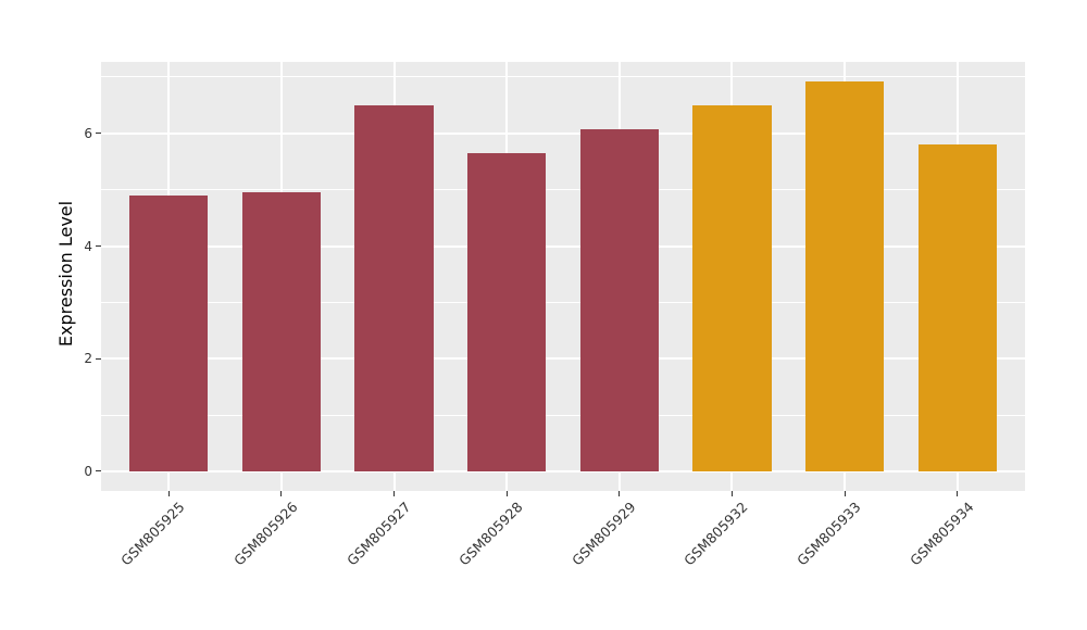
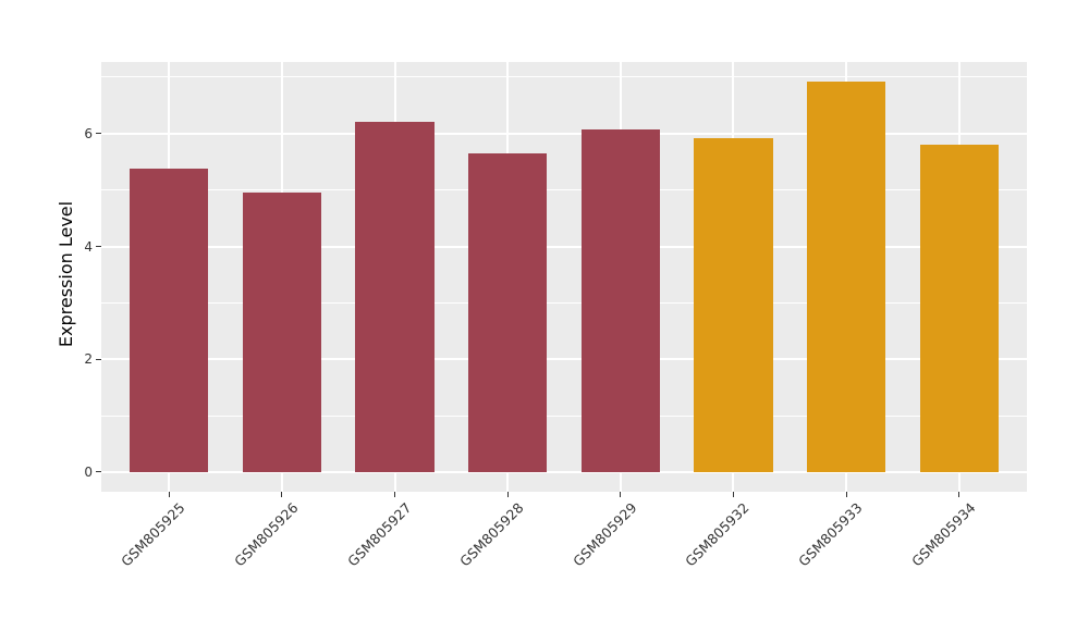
GSM805925: 4.9 -> 5.4
GSM805927: 6.5 -> 6.2
GSM805932: 6.5 -> 5.9
